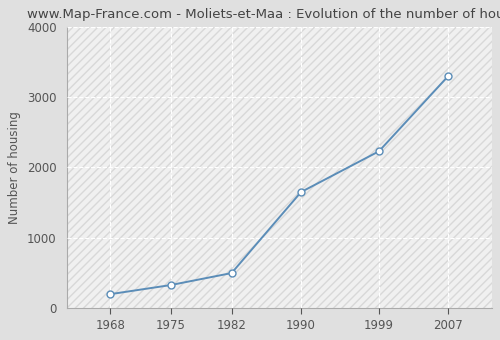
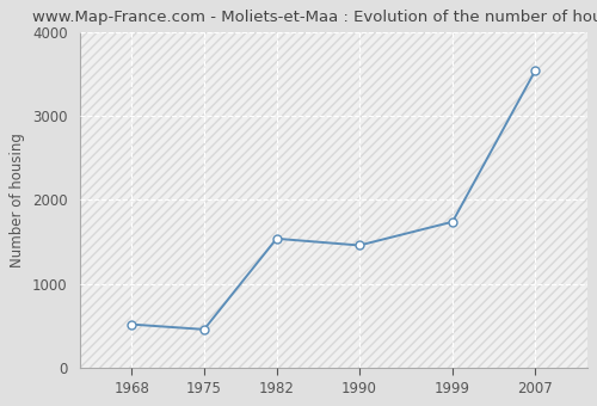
1968: 200 -> 520
1975: 330 -> 460
1982: 500 -> 1540
1990: 1650 -> 1460
1999: 2230 -> 1740
2007: 3300 -> 3540
